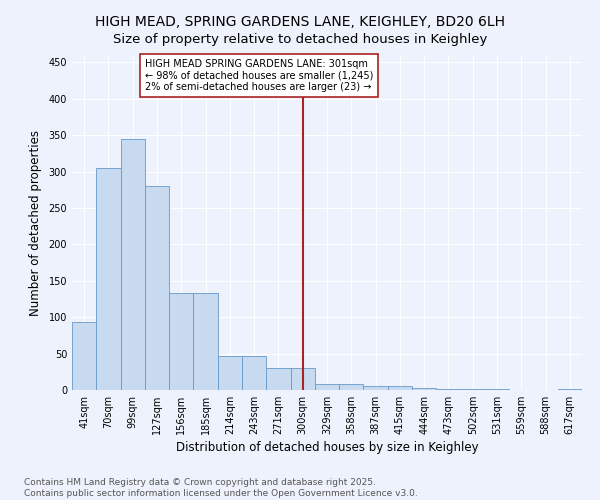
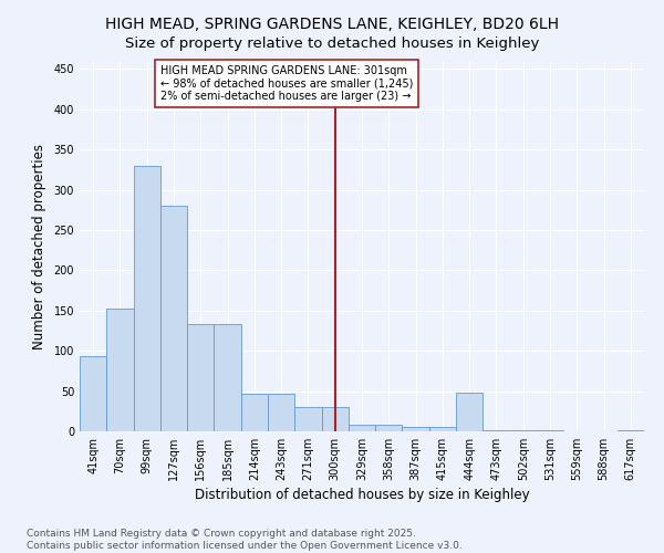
70sqm: 305 -> 152
99sqm: 345 -> 330
444sqm: 3 -> 48
